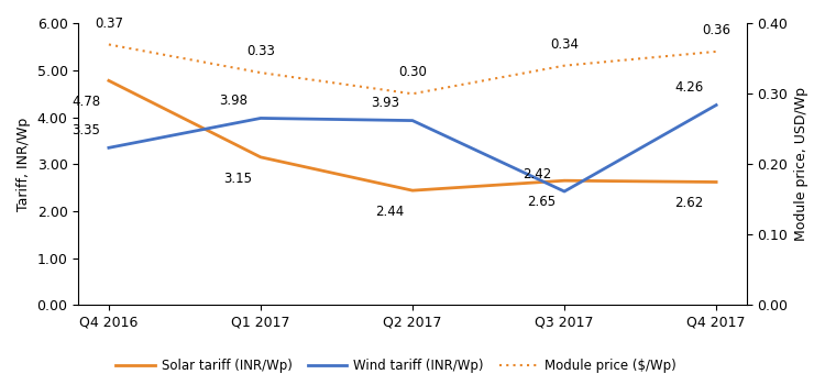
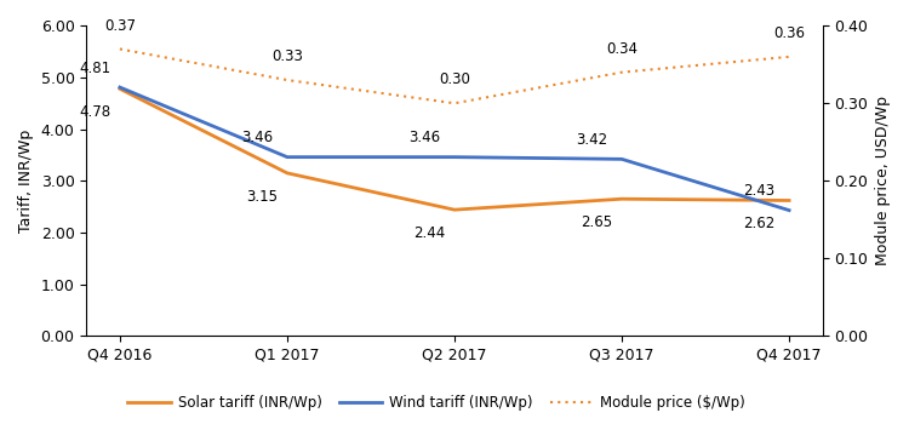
Wind tariff (INR/Wp)/Q4 2016: 3.35 -> 4.81
Wind tariff (INR/Wp)/Q1 2017: 3.98 -> 3.46
Wind tariff (INR/Wp)/Q2 2017: 3.93 -> 3.46
Wind tariff (INR/Wp)/Q3 2017: 2.42 -> 3.42
Wind tariff (INR/Wp)/Q4 2017: 4.26 -> 2.43
